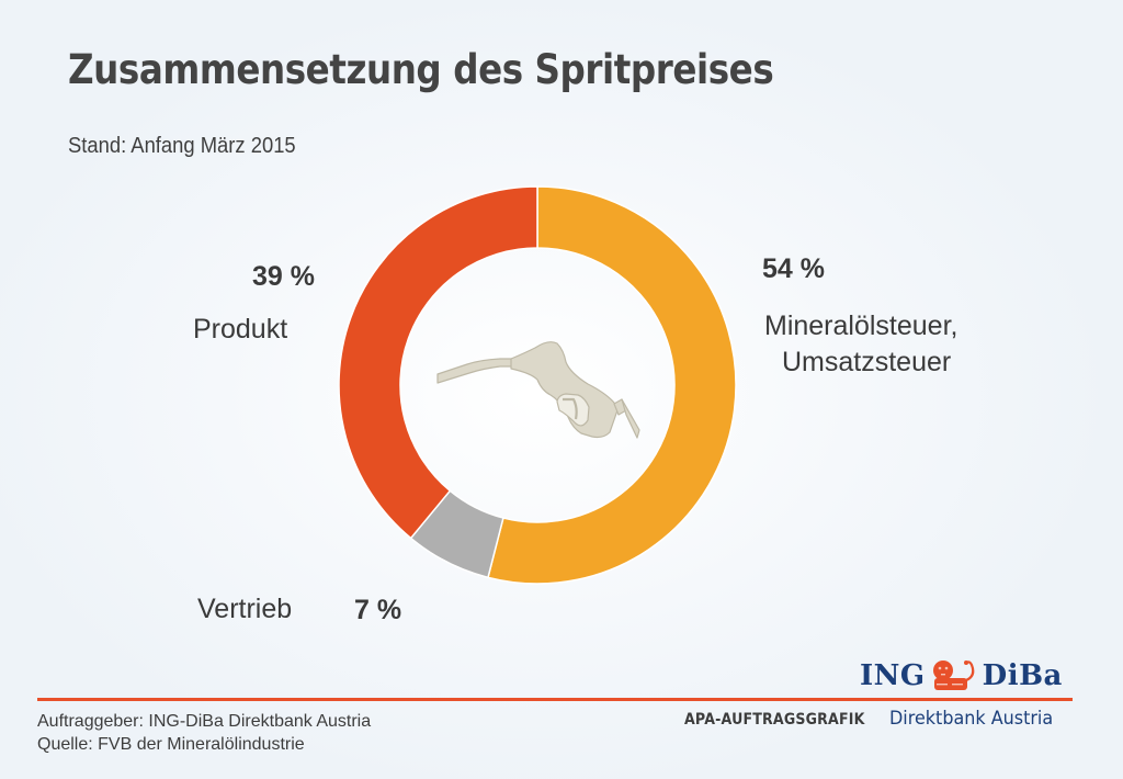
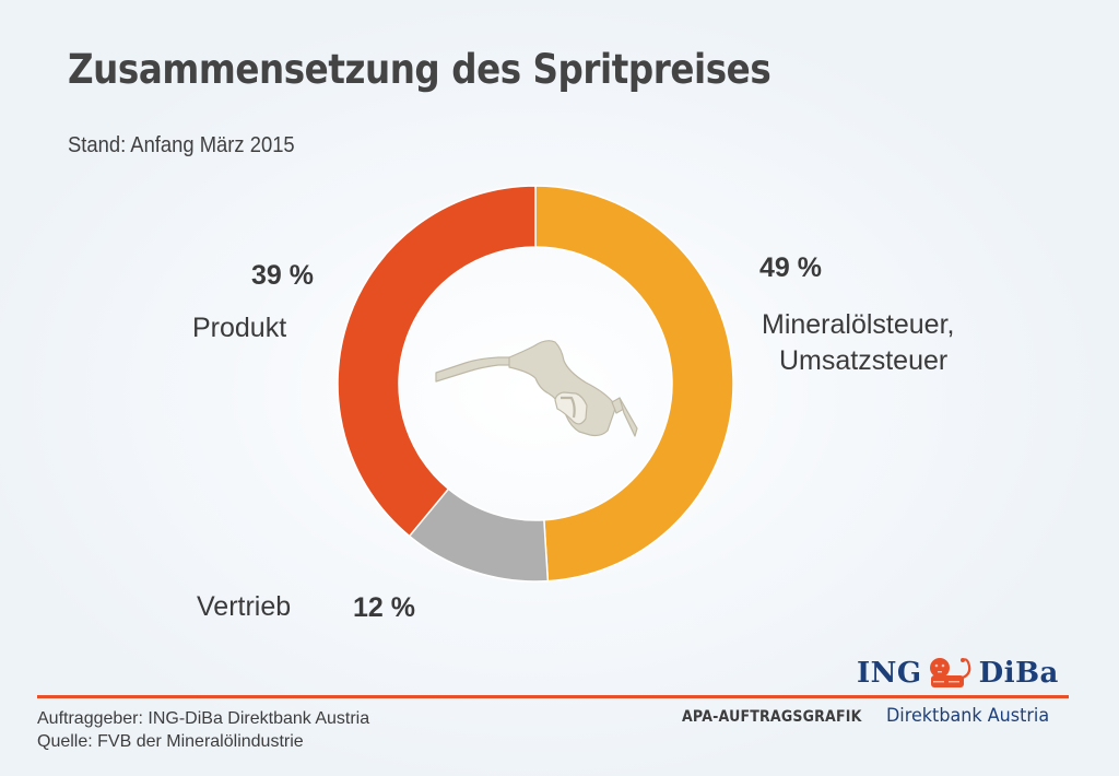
Mineralölsteuer, Umsatzsteuer: 54 -> 49
Vertrieb: 7 -> 12
